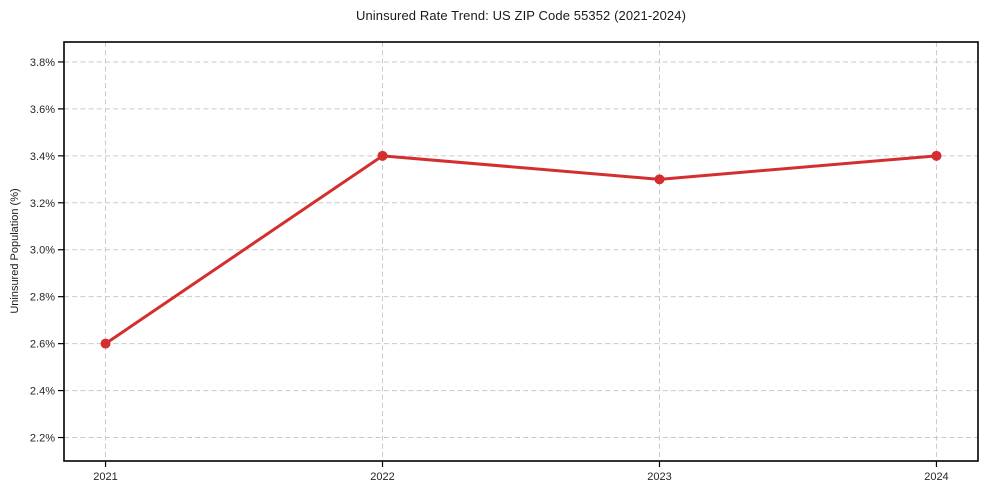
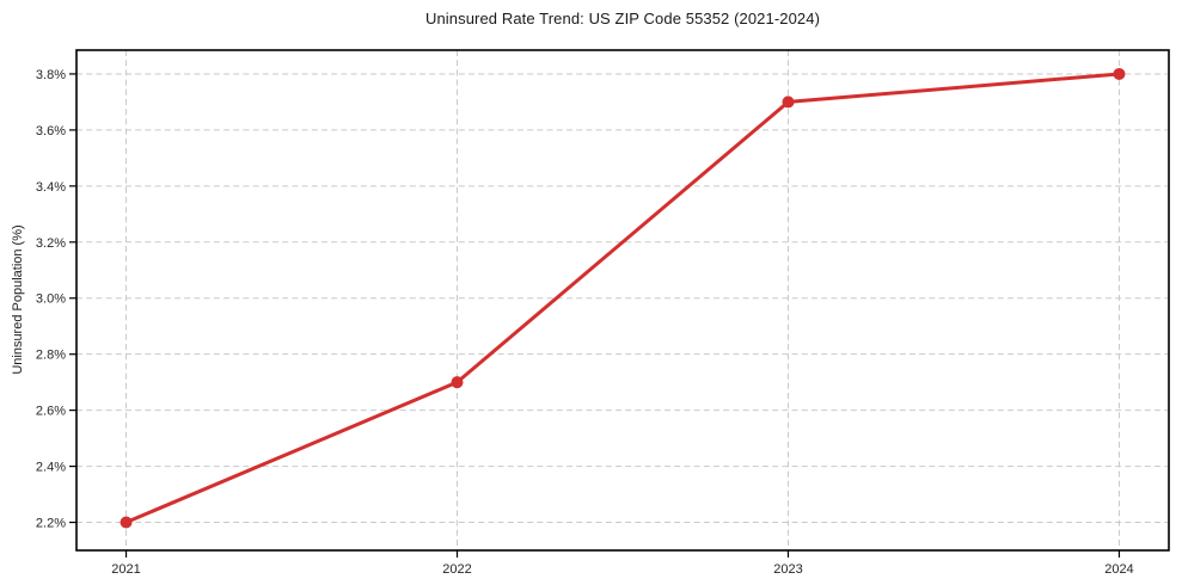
2021: 2.6% -> 2.2%
2022: 3.4% -> 2.7%
2023: 3.3% -> 3.7%
2024: 3.4% -> 3.8%
